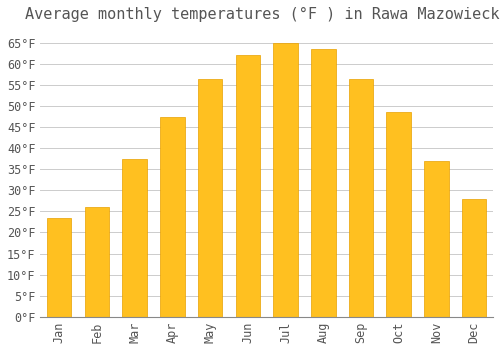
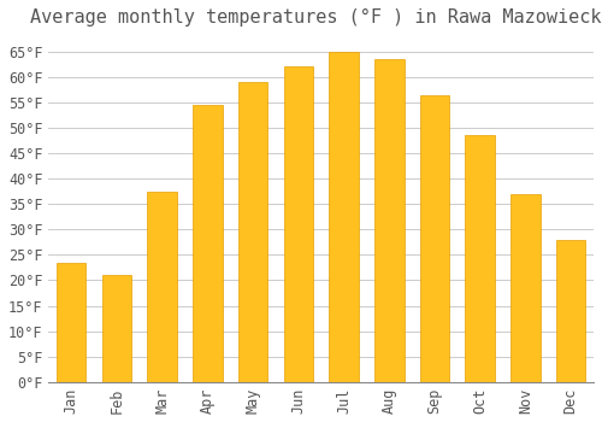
Feb: 26.0°F -> 21.0°F
Apr: 47.5°F -> 54.5°F
May: 56.5°F -> 59.0°F
